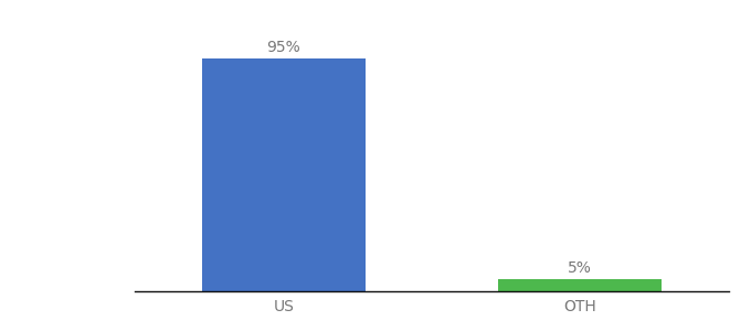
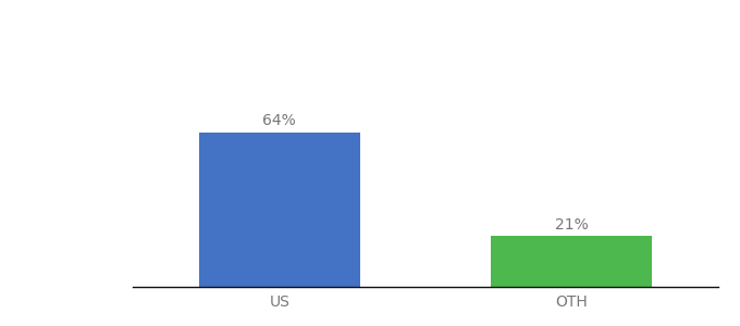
US: 95% -> 64%
OTH: 5% -> 21%
